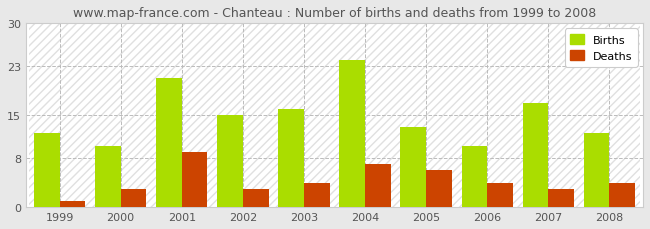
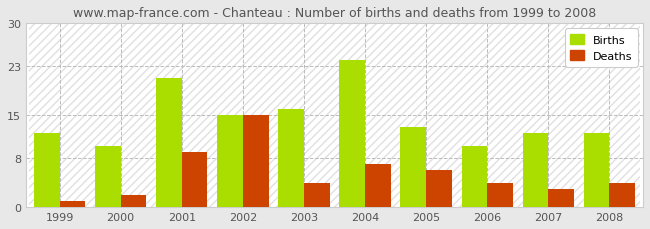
Deaths/2000: 3 -> 2
Deaths/2002: 3 -> 15
Births/2007: 17 -> 12
